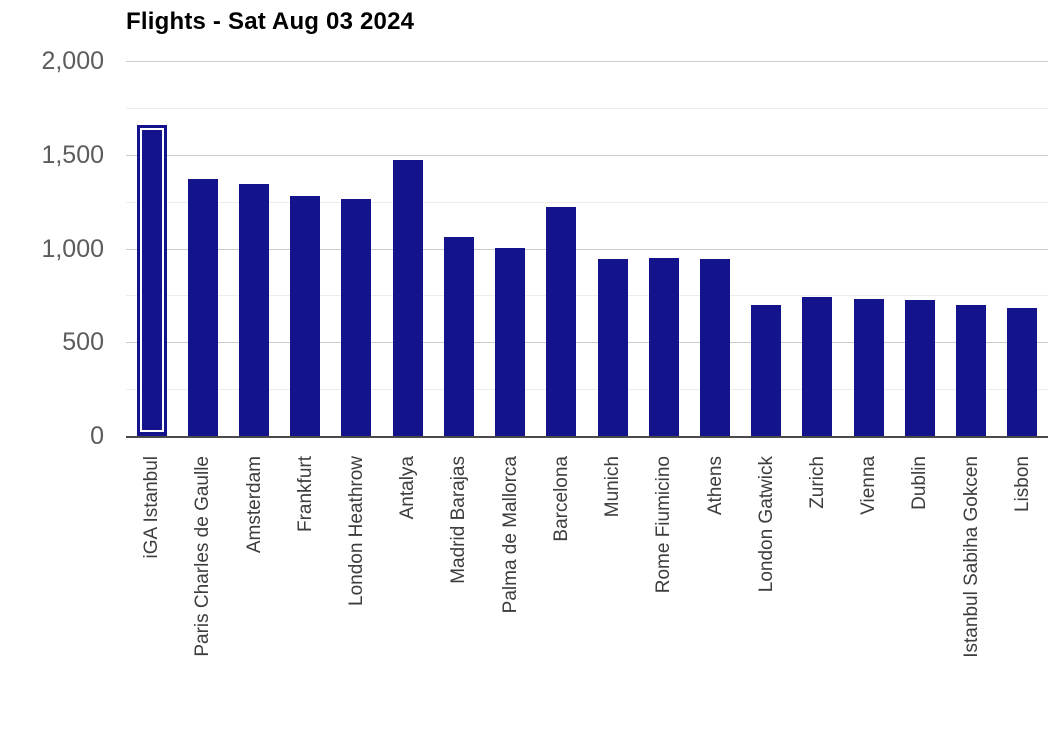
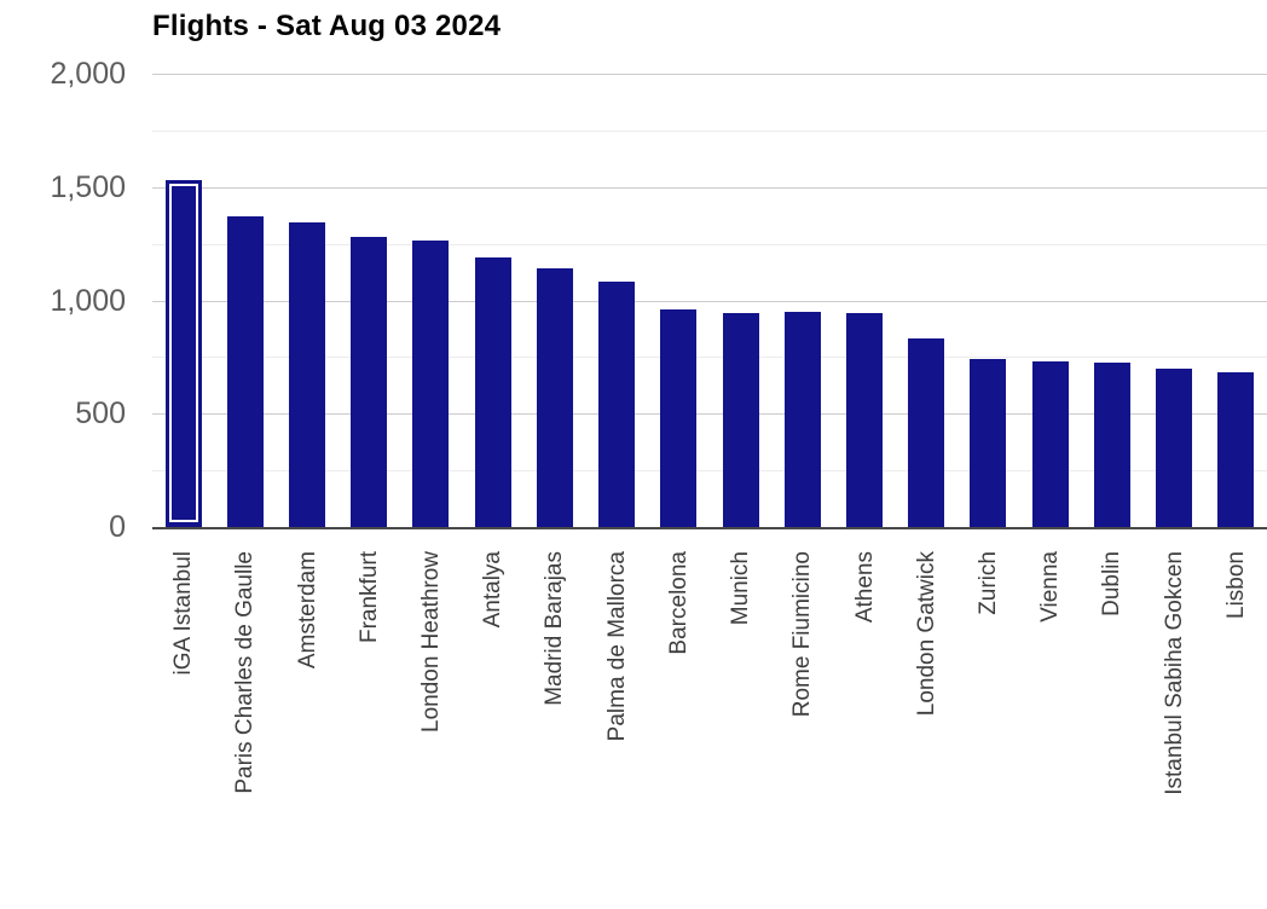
iGA Istanbul: 1660 -> 1530
Antalya: 1470 -> 1190
Madrid Barajas: 1060 -> 1140
Palma de Mallorca: 1000 -> 1080
Barcelona: 1220 -> 960
London Gatwick: 700 -> 830
